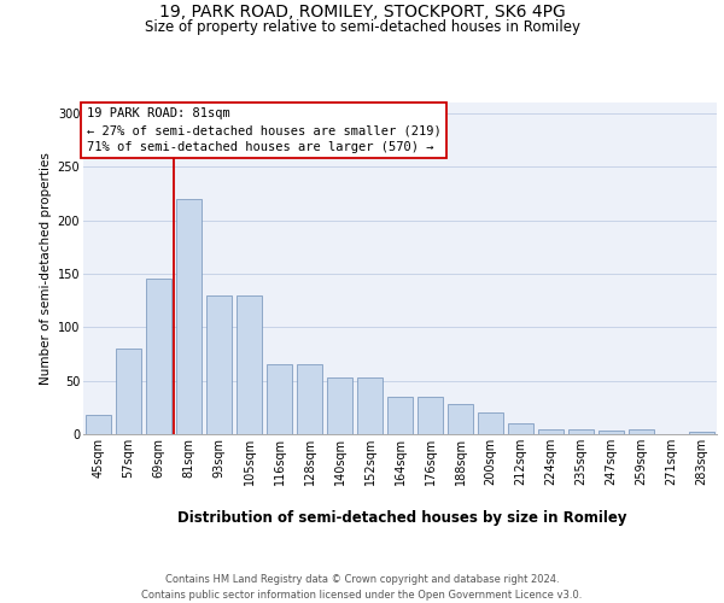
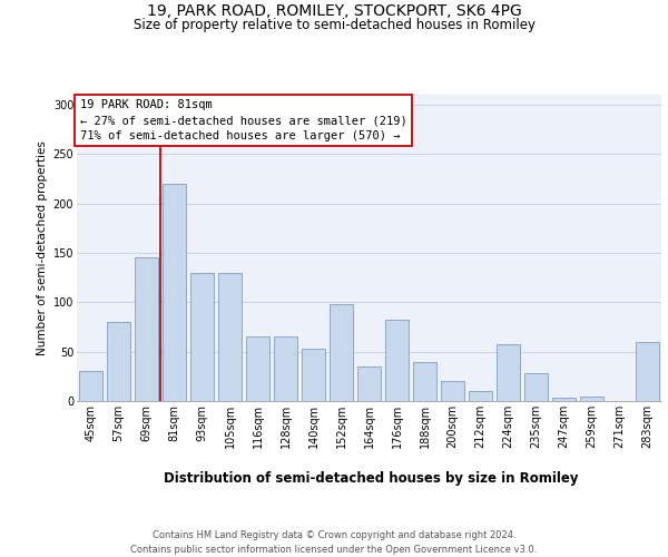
45sqm: 18 -> 30
152sqm: 53 -> 98
176sqm: 35 -> 82
188sqm: 28 -> 40
224sqm: 5 -> 58
235sqm: 5 -> 28
283sqm: 2 -> 60
